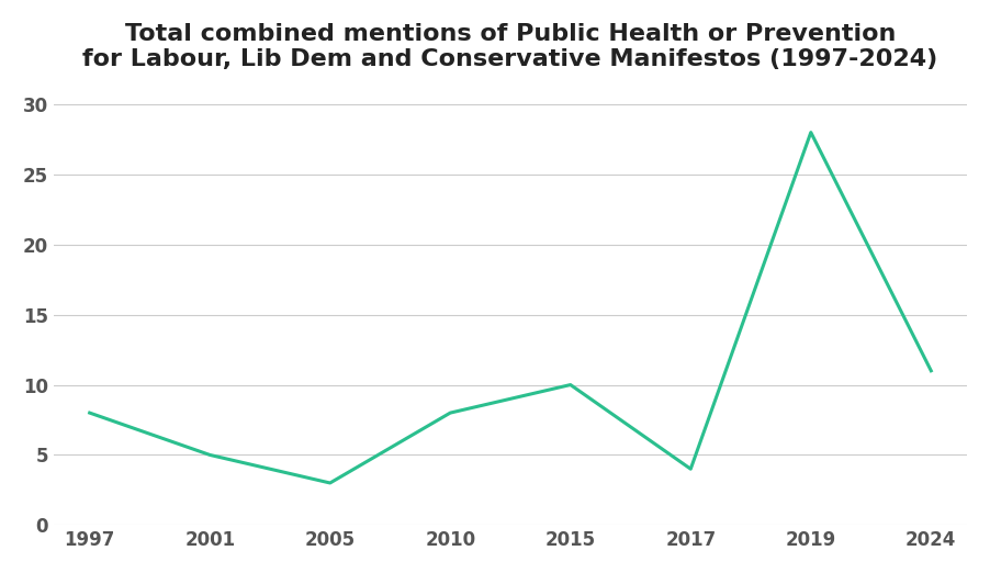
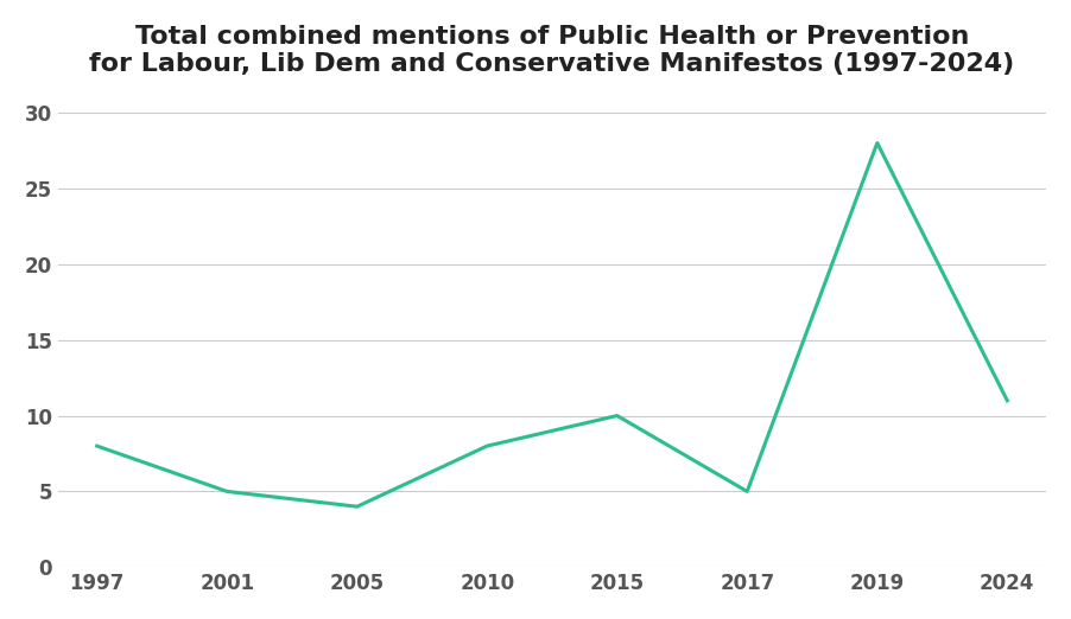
2005: 3 -> 4
2017: 4 -> 5
